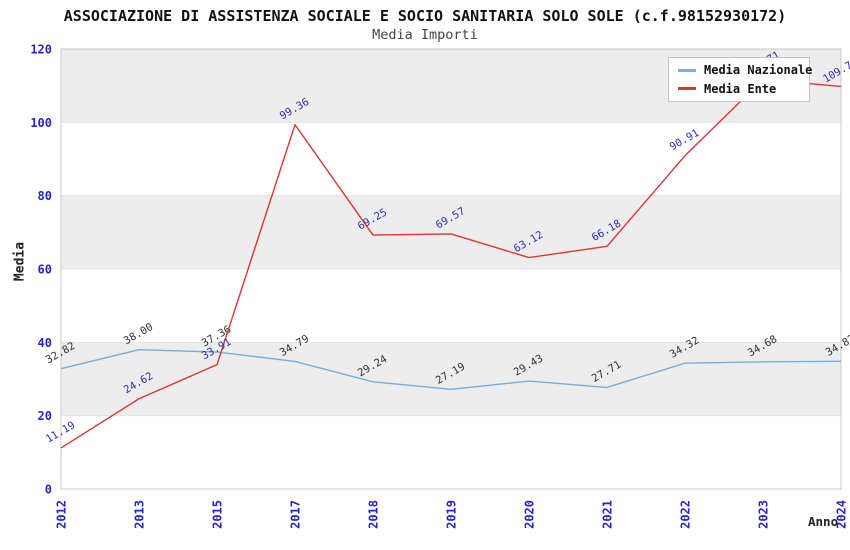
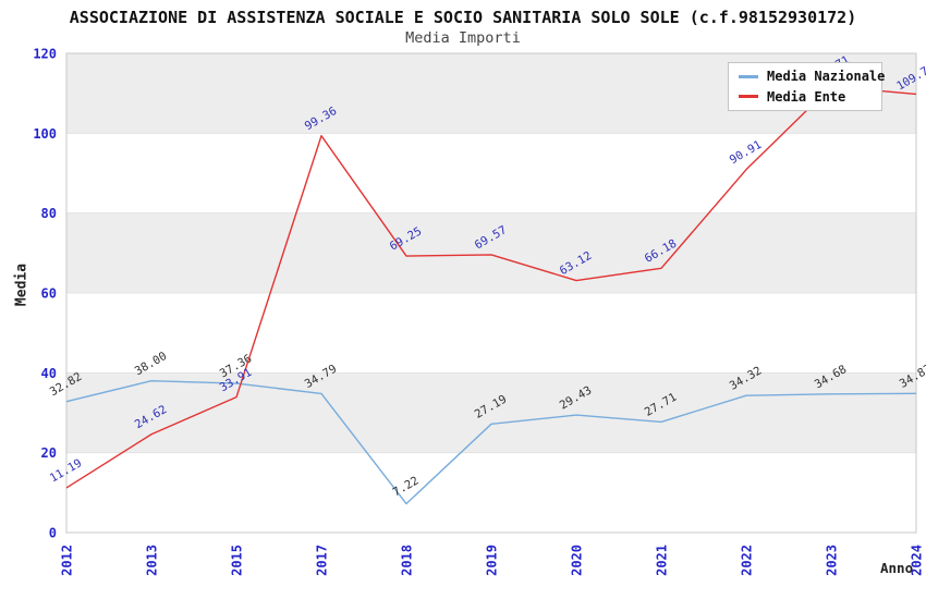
Media Nazionale/2018: 29.24 -> 7.22
